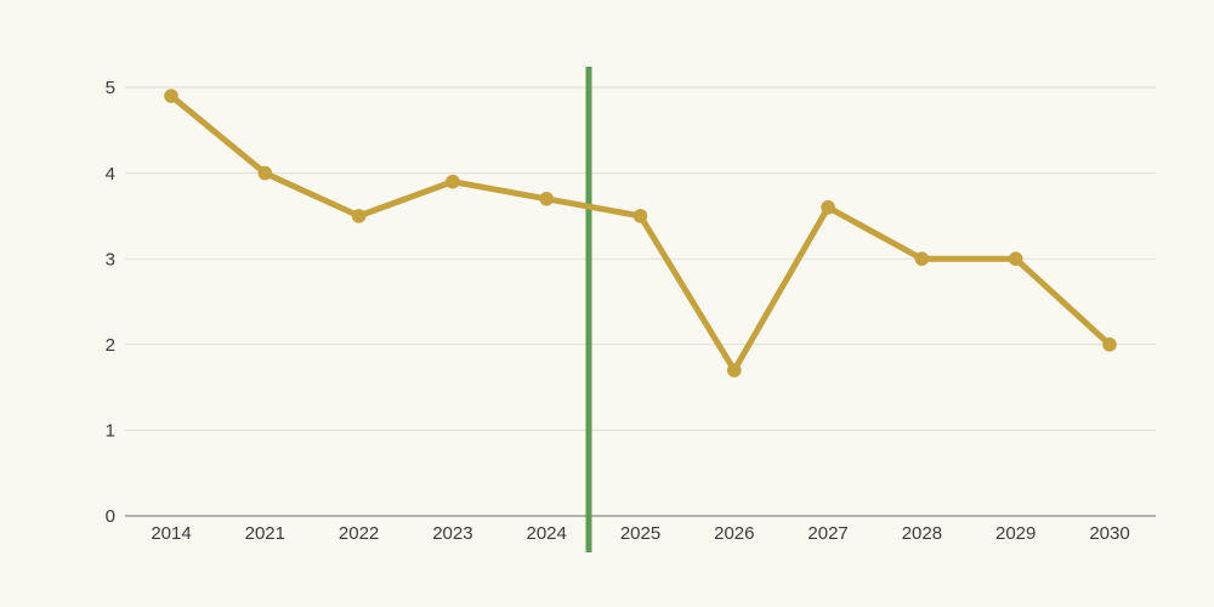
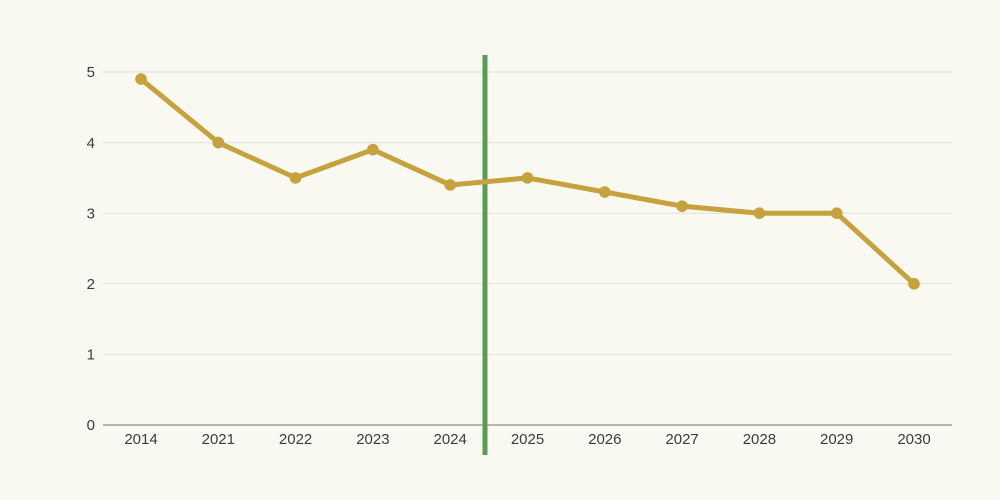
2024: 3.7 -> 3.4
2026: 1.7 -> 3.3
2027: 3.6 -> 3.1
